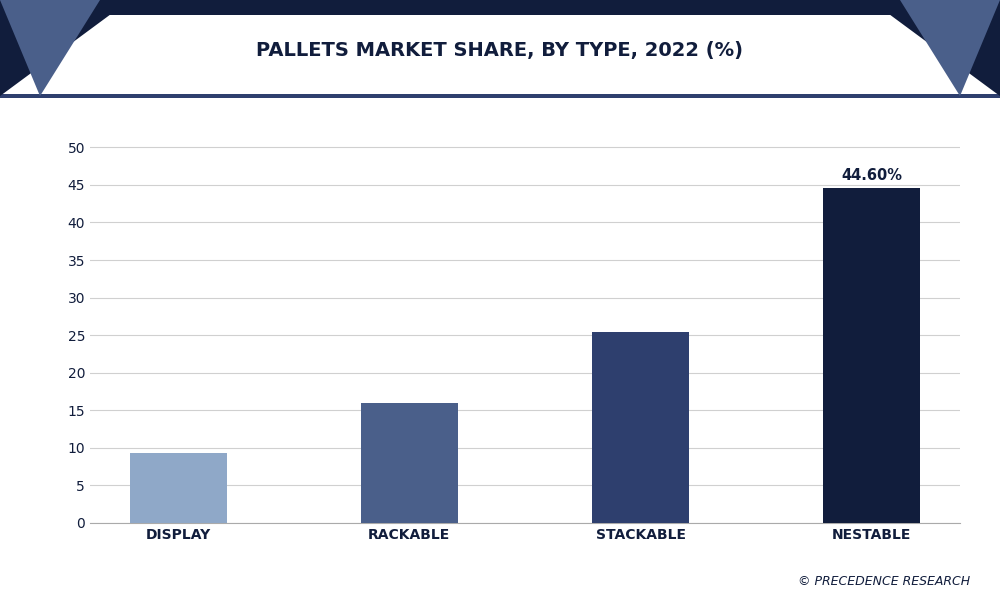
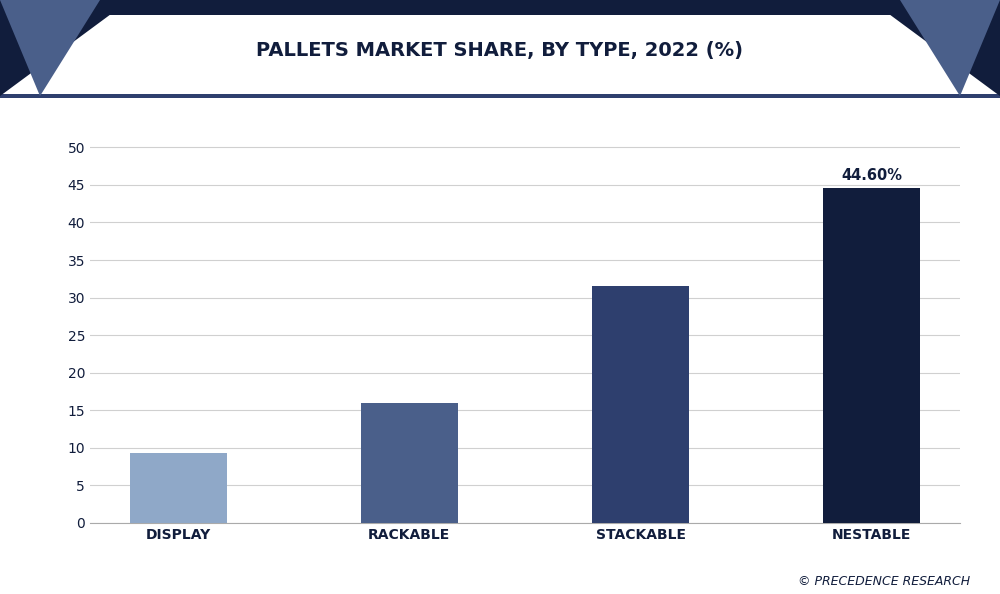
STACKABLE: 25.4 -> 31.6
